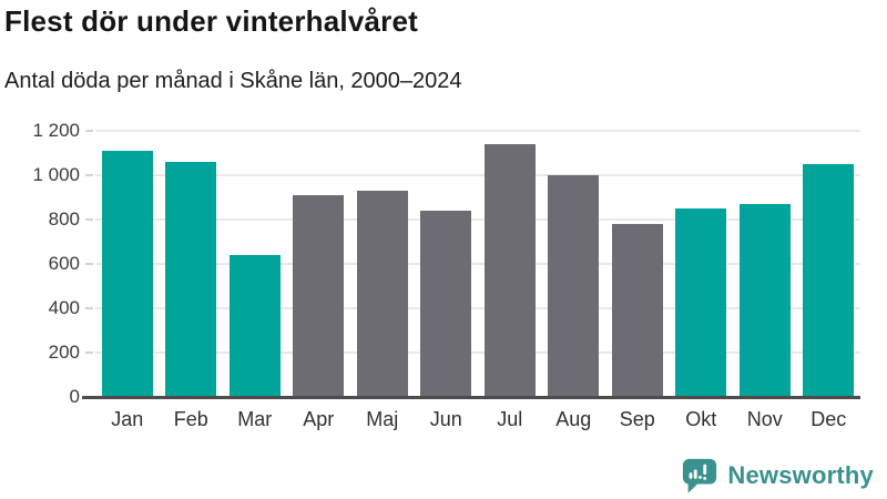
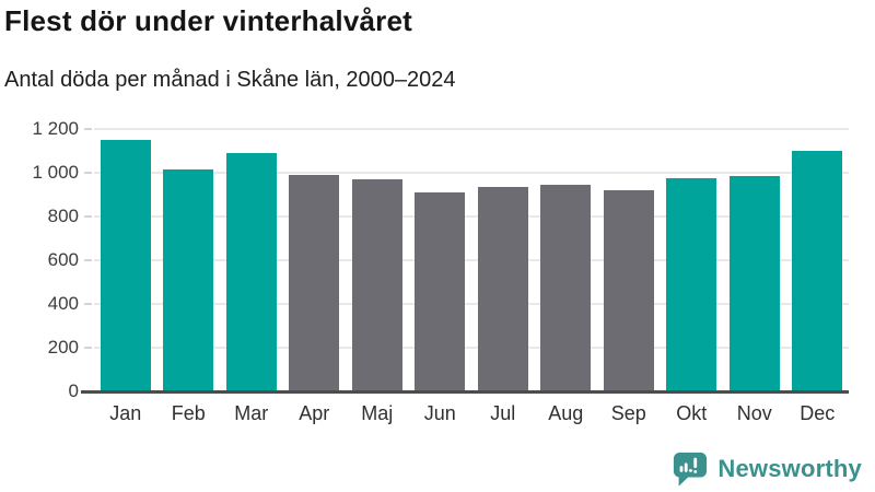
Jan: 1110 -> 1150
Feb: 1060 -> 1020
Mar: 640 -> 1090
Apr: 910 -> 990
Maj: 930 -> 970
Jun: 840 -> 910
Jul: 1140 -> 940
Aug: 1000 -> 940
Sep: 780 -> 920
Okt: 850 -> 980
Nov: 870 -> 980
Dec: 1050 -> 1100
